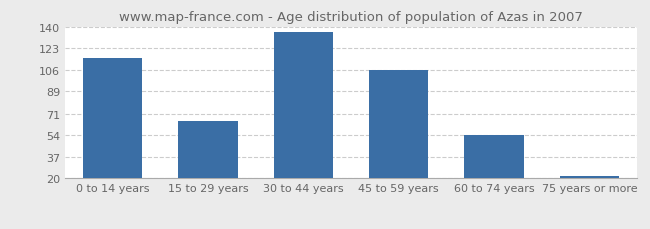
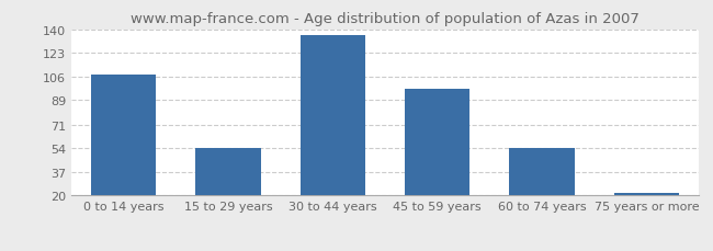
0 to 14 years: 115 -> 107
15 to 29 years: 65 -> 54
45 to 59 years: 106 -> 97
